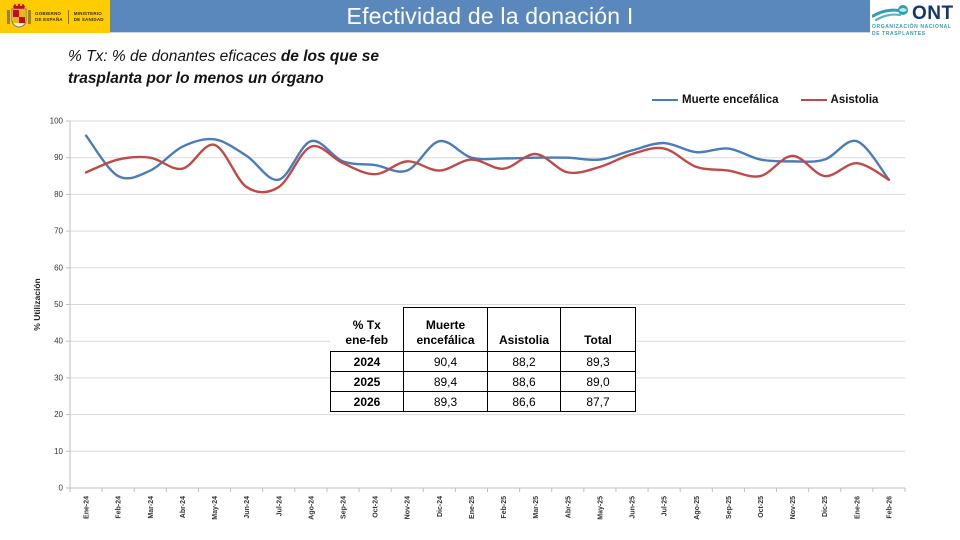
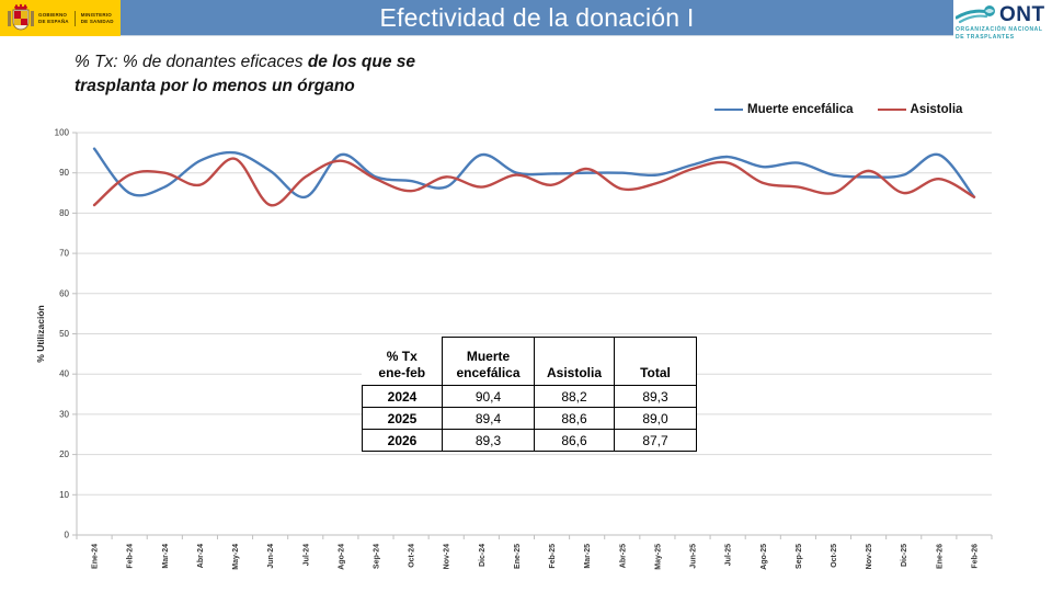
Asistolia/Ene-24: 86 -> 82
Asistolia/Jul-24: 82 -> 89
